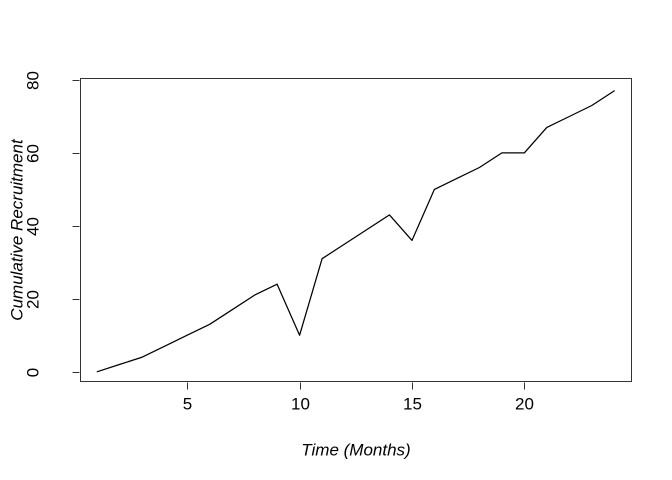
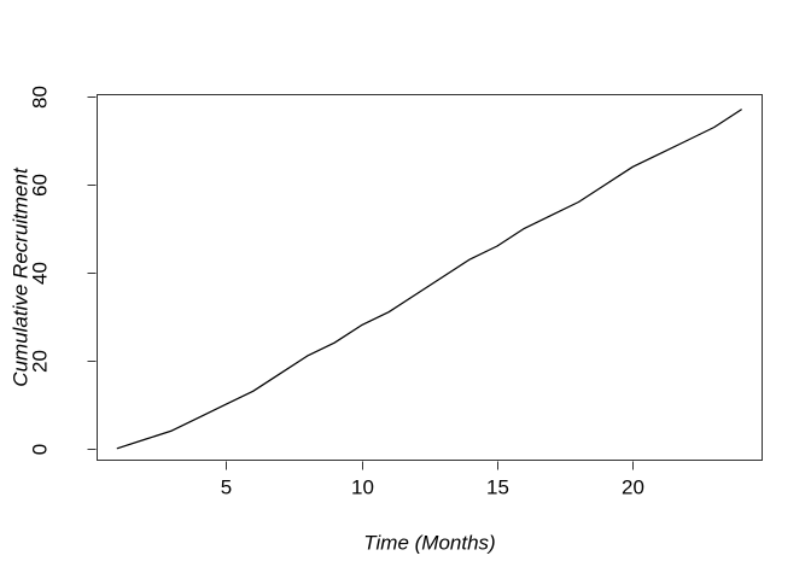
10: 10 -> 28
15: 36 -> 46
20: 60 -> 64
